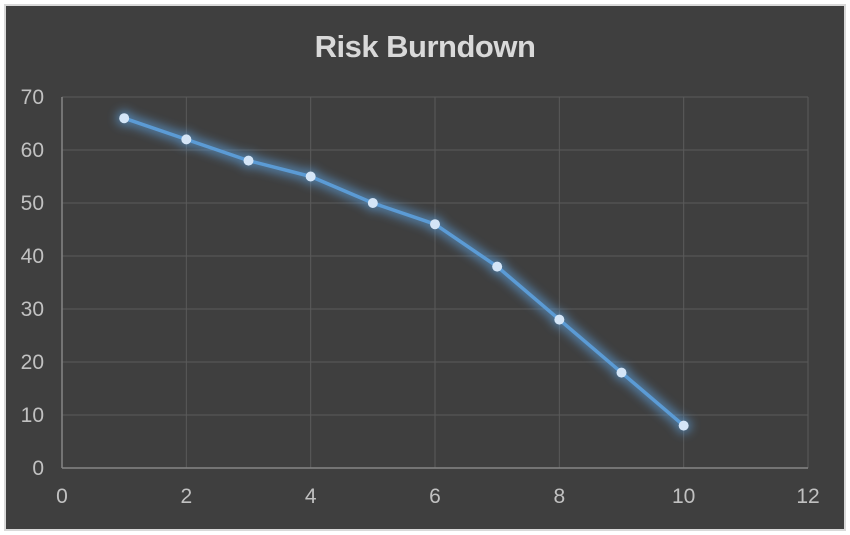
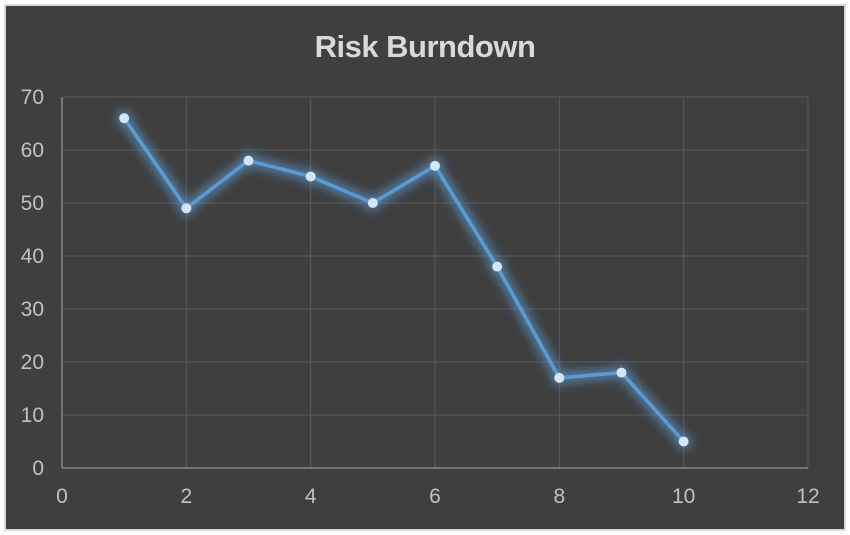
2: 62 -> 49
6: 46 -> 57
8: 28 -> 17
10: 8 -> 5
